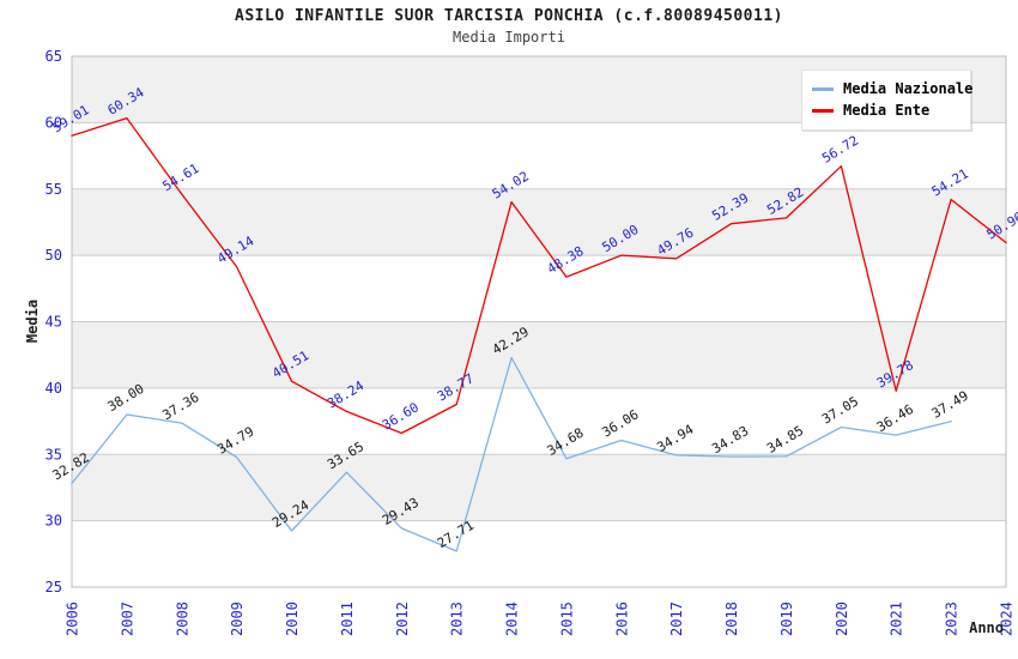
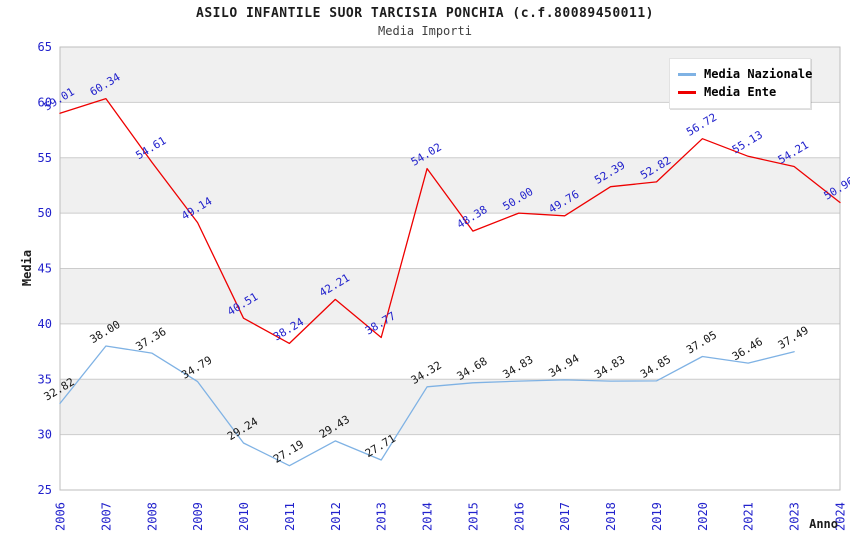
Media Nazionale/2011: 33.65 -> 27.19
Media Ente/2012: 36.60 -> 42.21
Media Nazionale/2014: 42.29 -> 34.32
Media Nazionale/2016: 36.06 -> 34.83
Media Ente/2021: 39.78 -> 55.13
